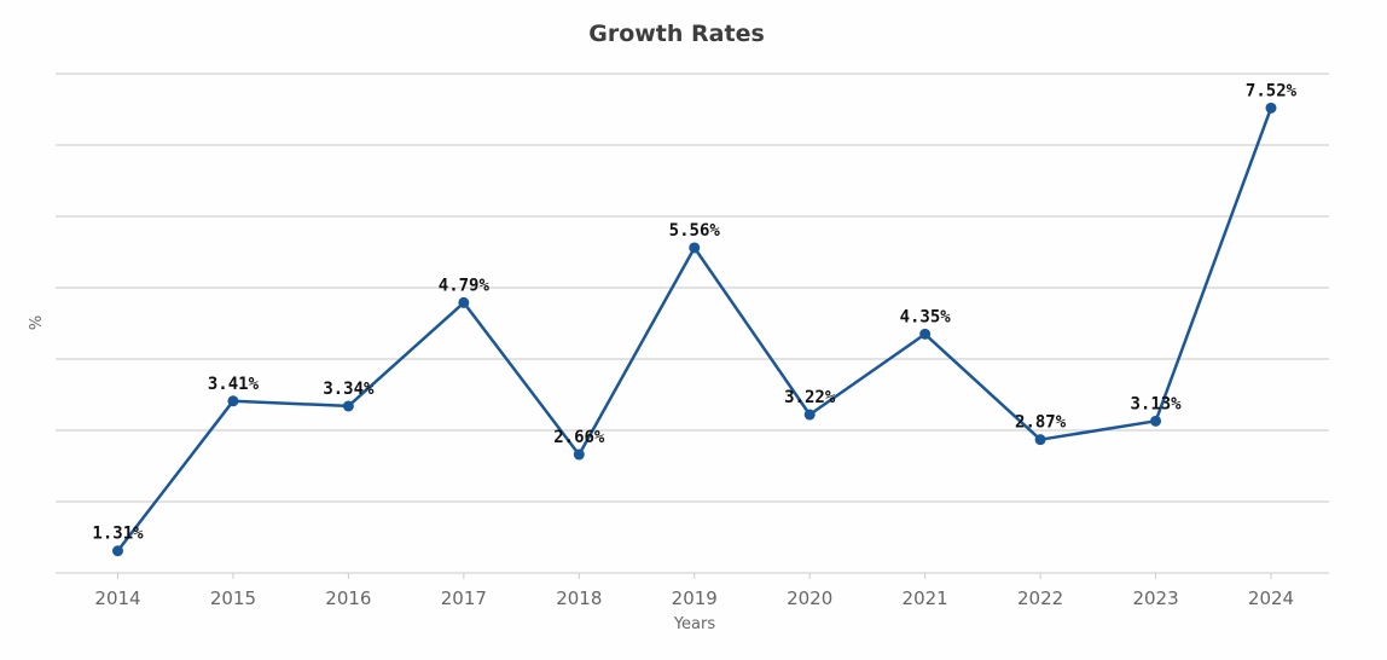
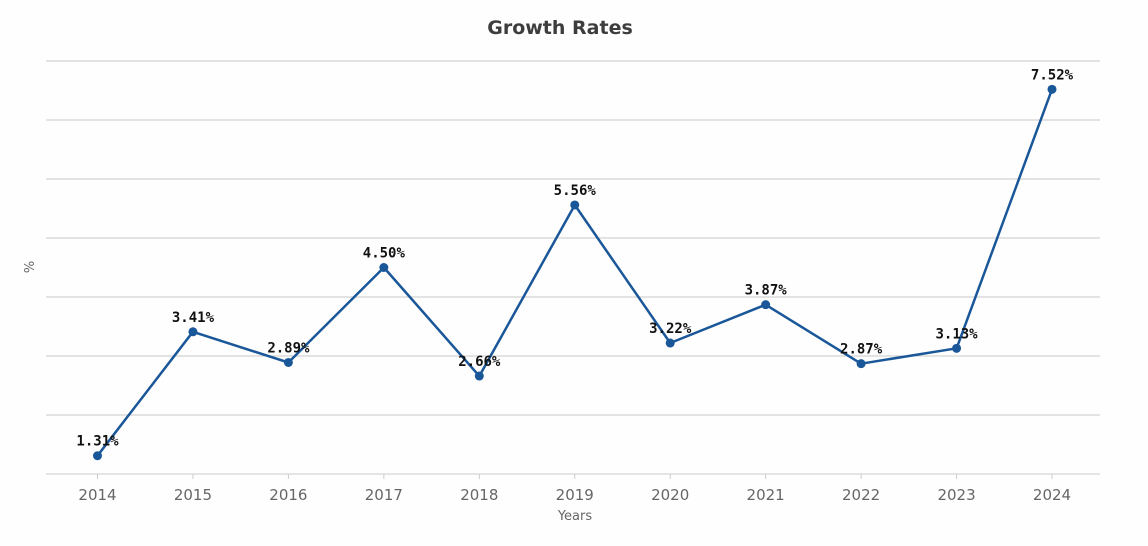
2016: 3.34% -> 2.89%
2017: 4.79% -> 4.50%
2021: 4.35% -> 3.87%
